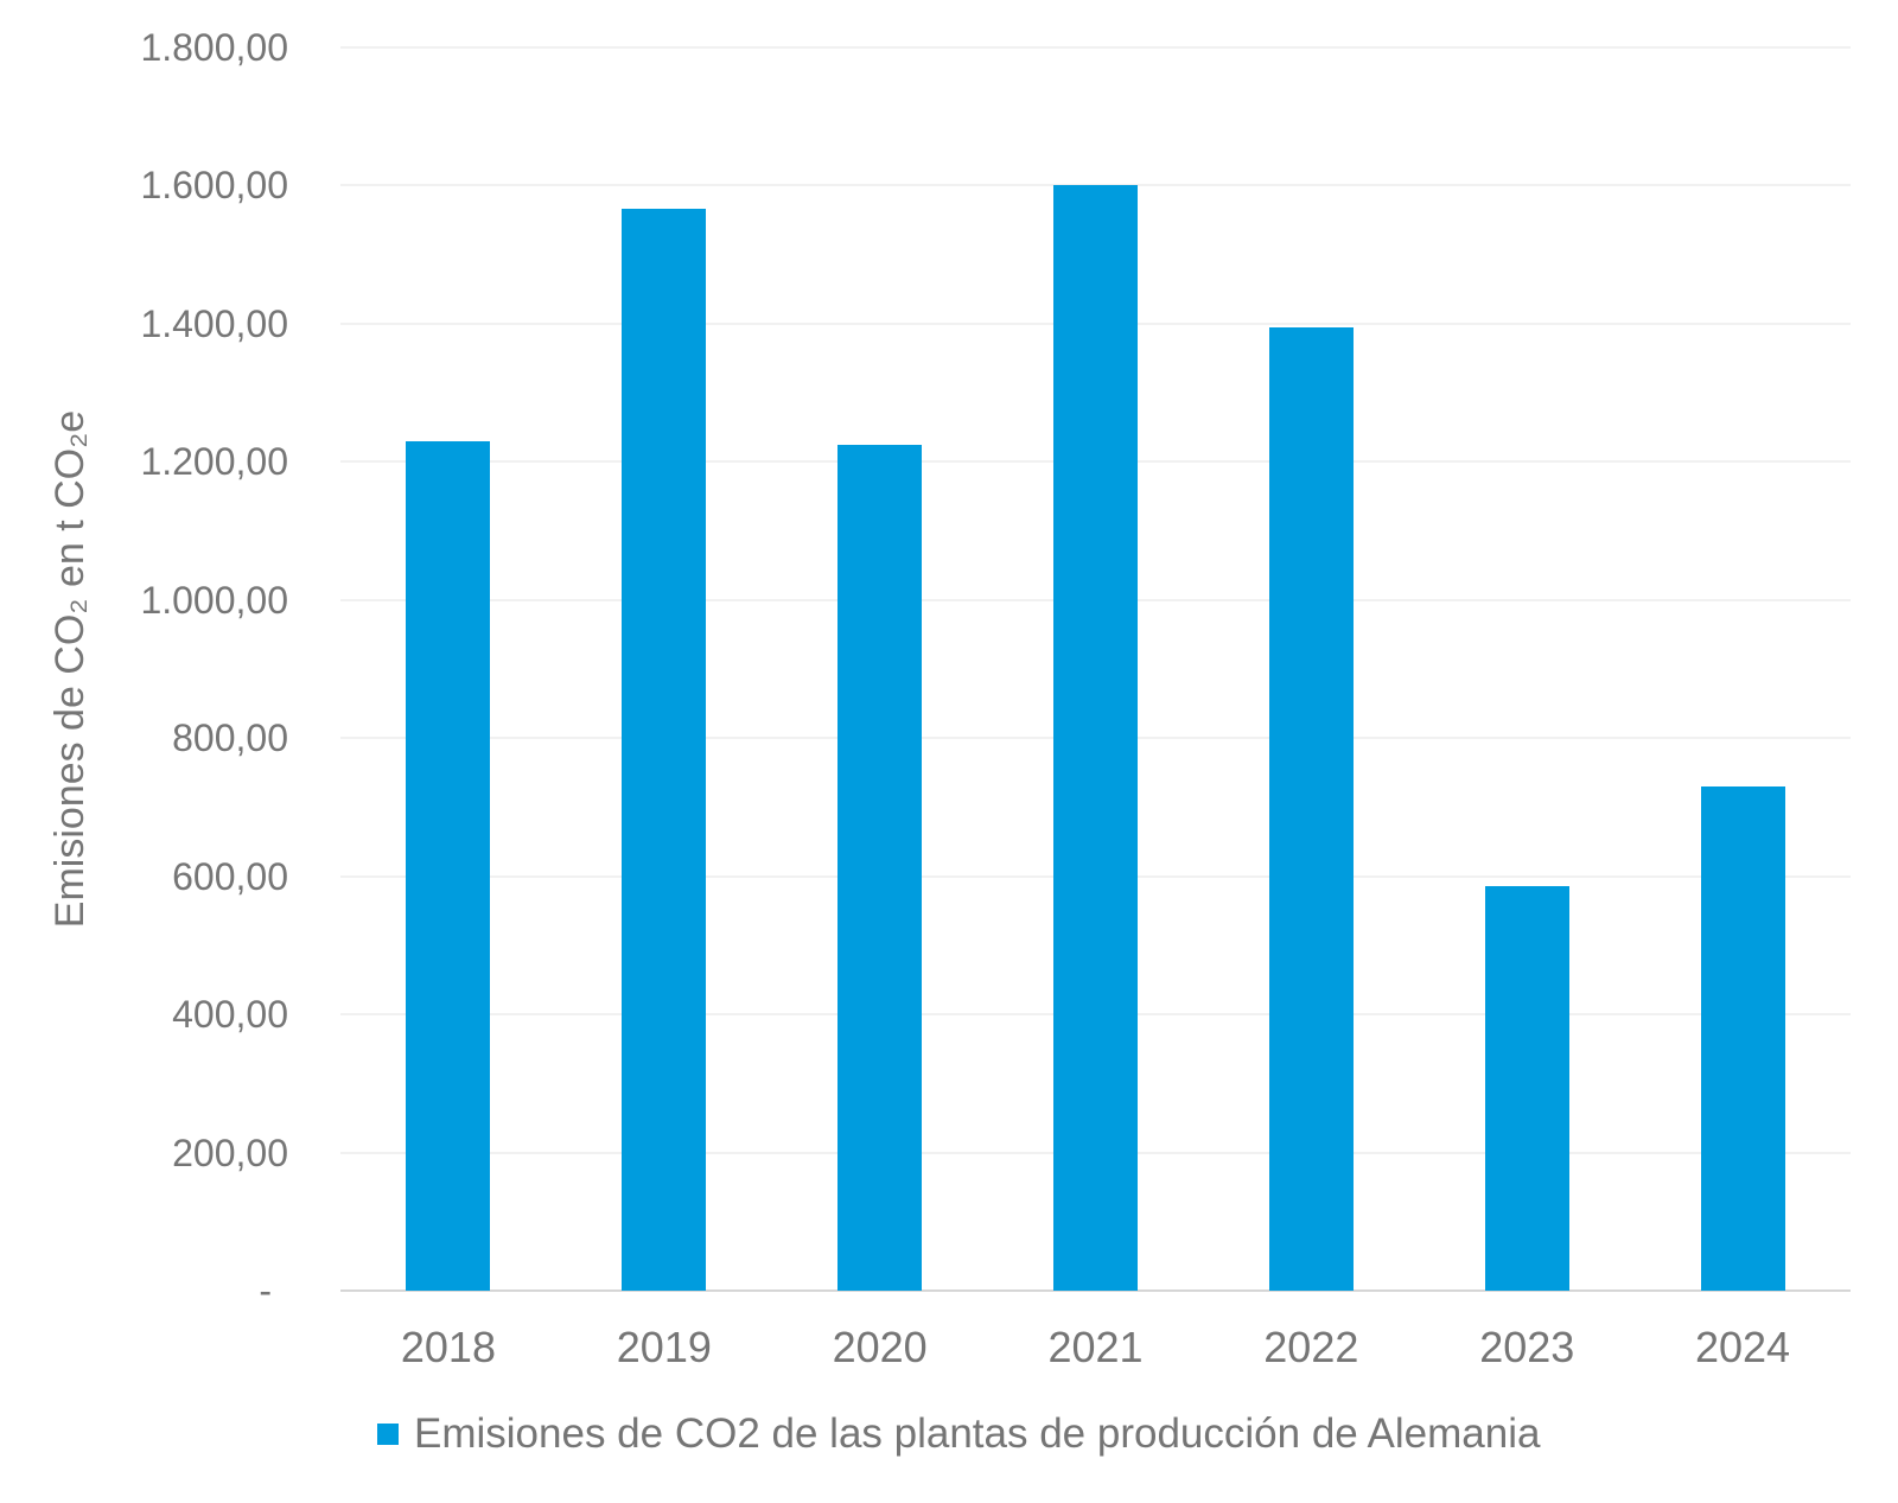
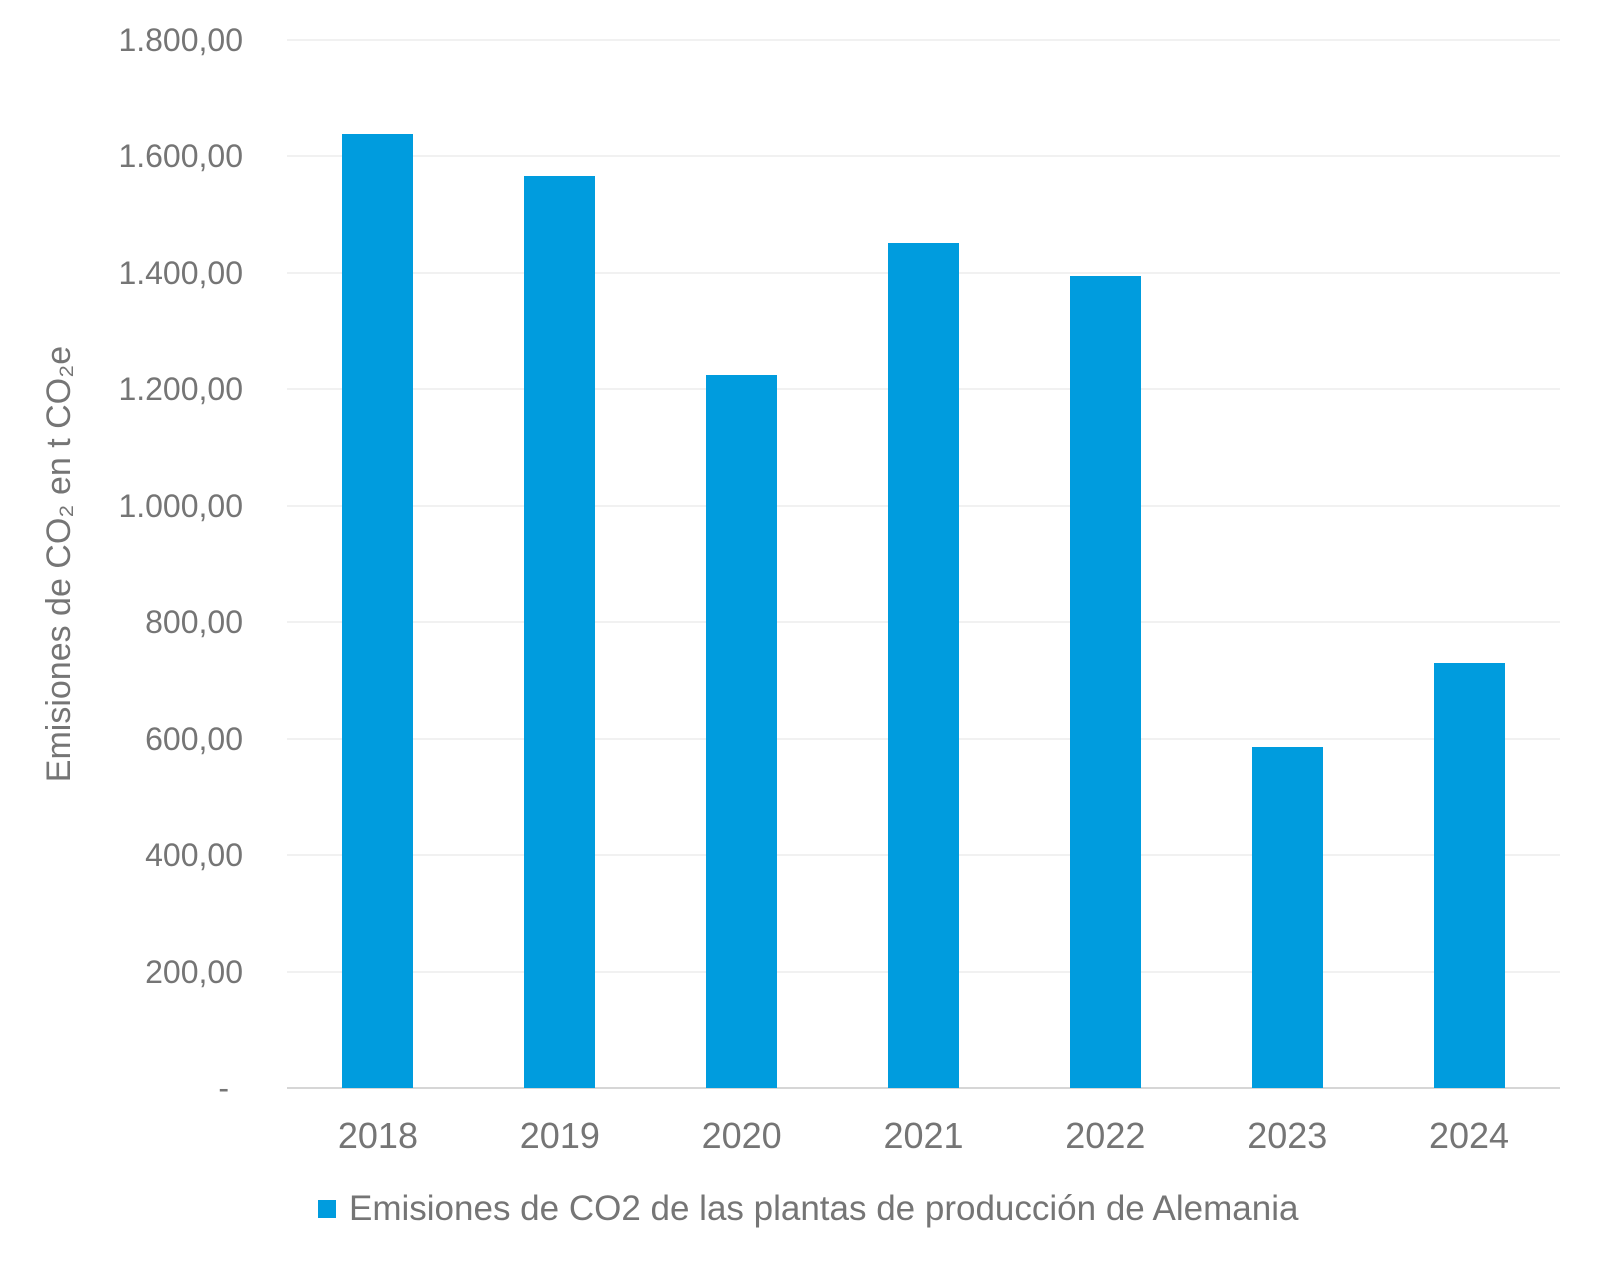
2018: 1230 -> 1640
2021: 1600 -> 1450
